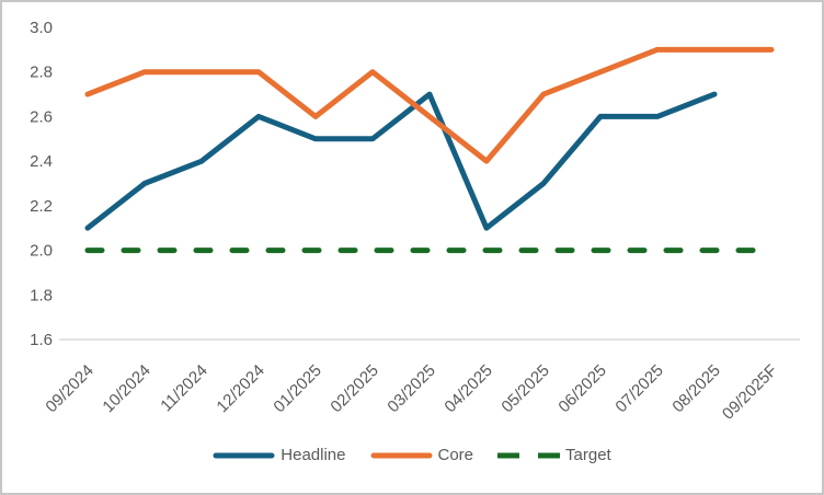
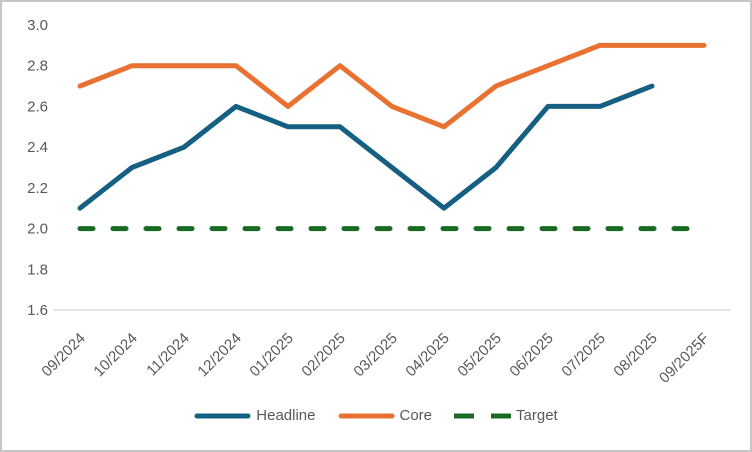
Headline/03/2025: 2.7 -> 2.3
Core/04/2025: 2.4 -> 2.5
